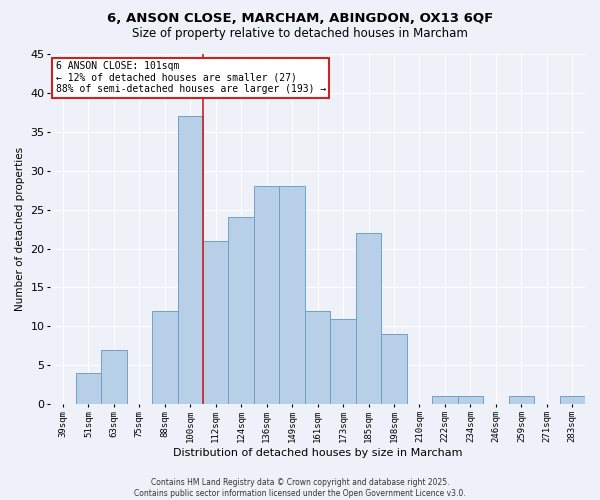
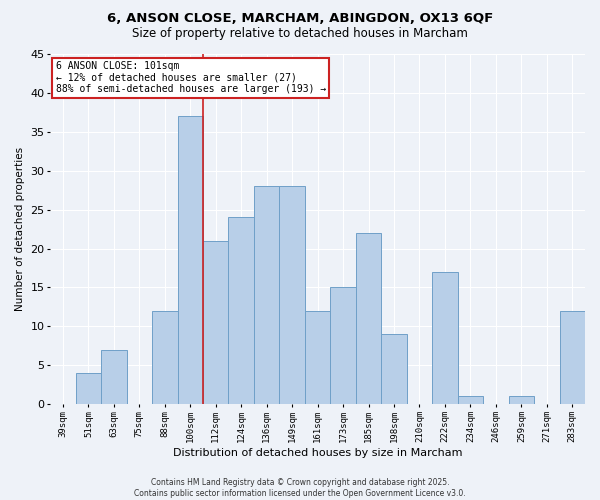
173sqm: 11 -> 15
222sqm: 1 -> 17
283sqm: 1 -> 12
